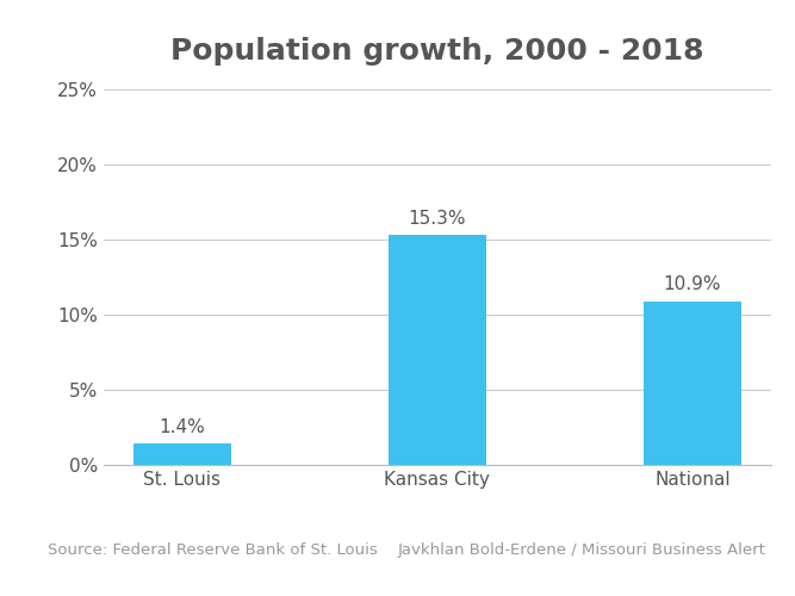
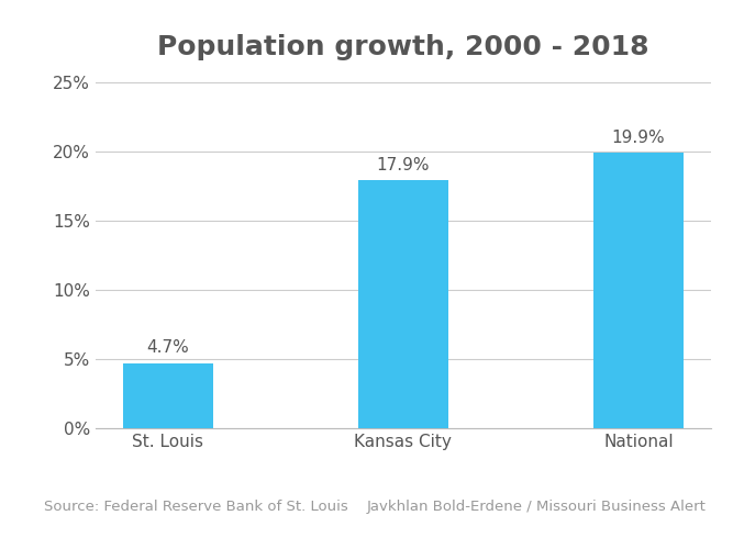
St. Louis: 1.4% -> 4.7%
Kansas City: 15.3% -> 17.9%
National: 10.9% -> 19.9%
